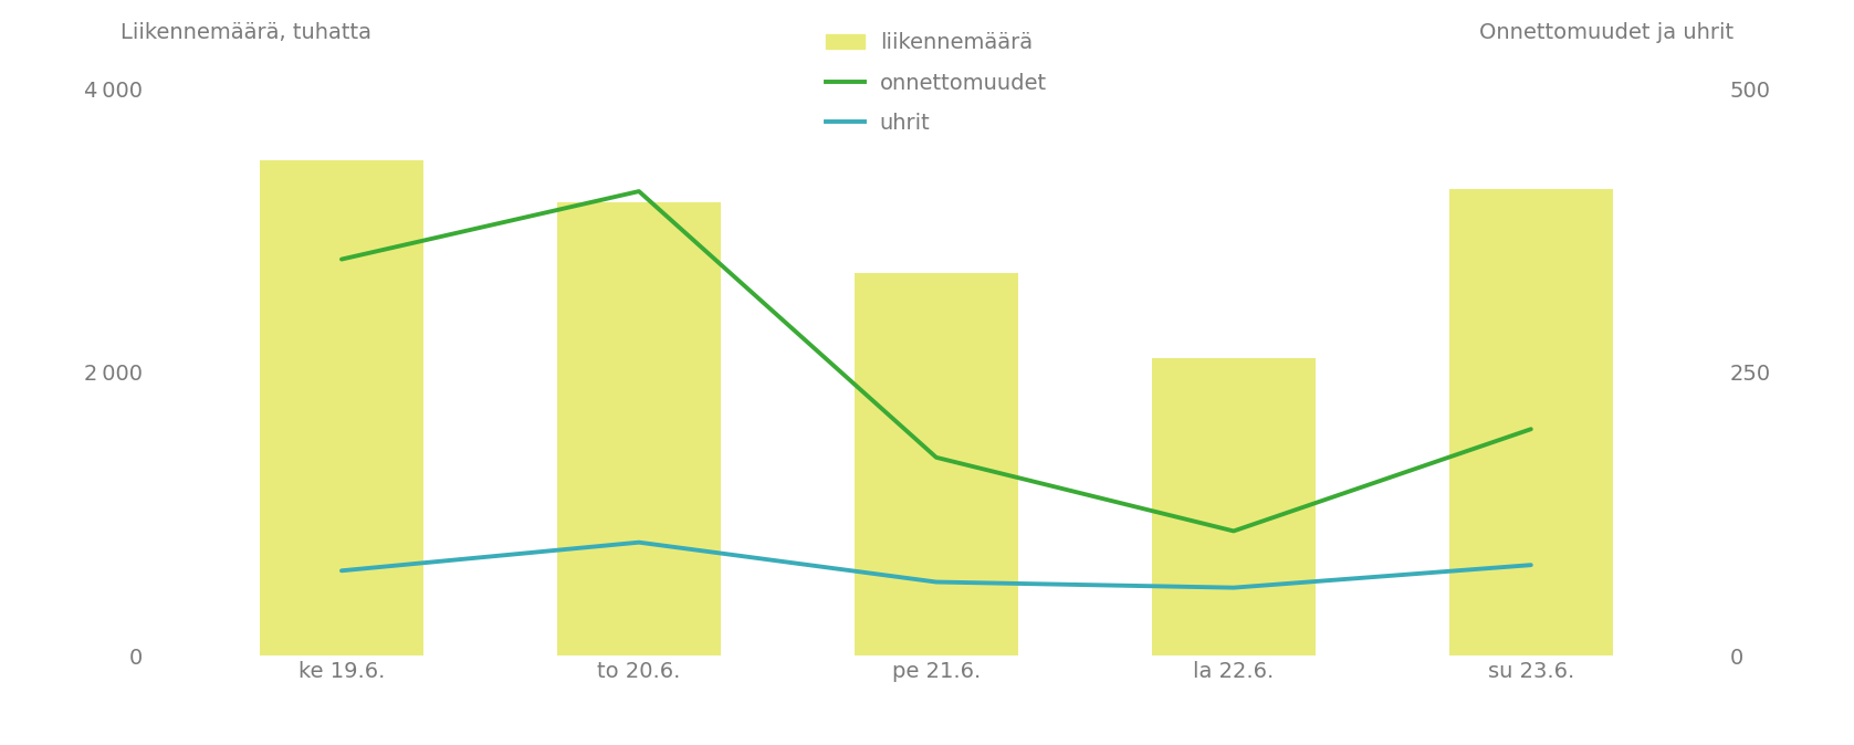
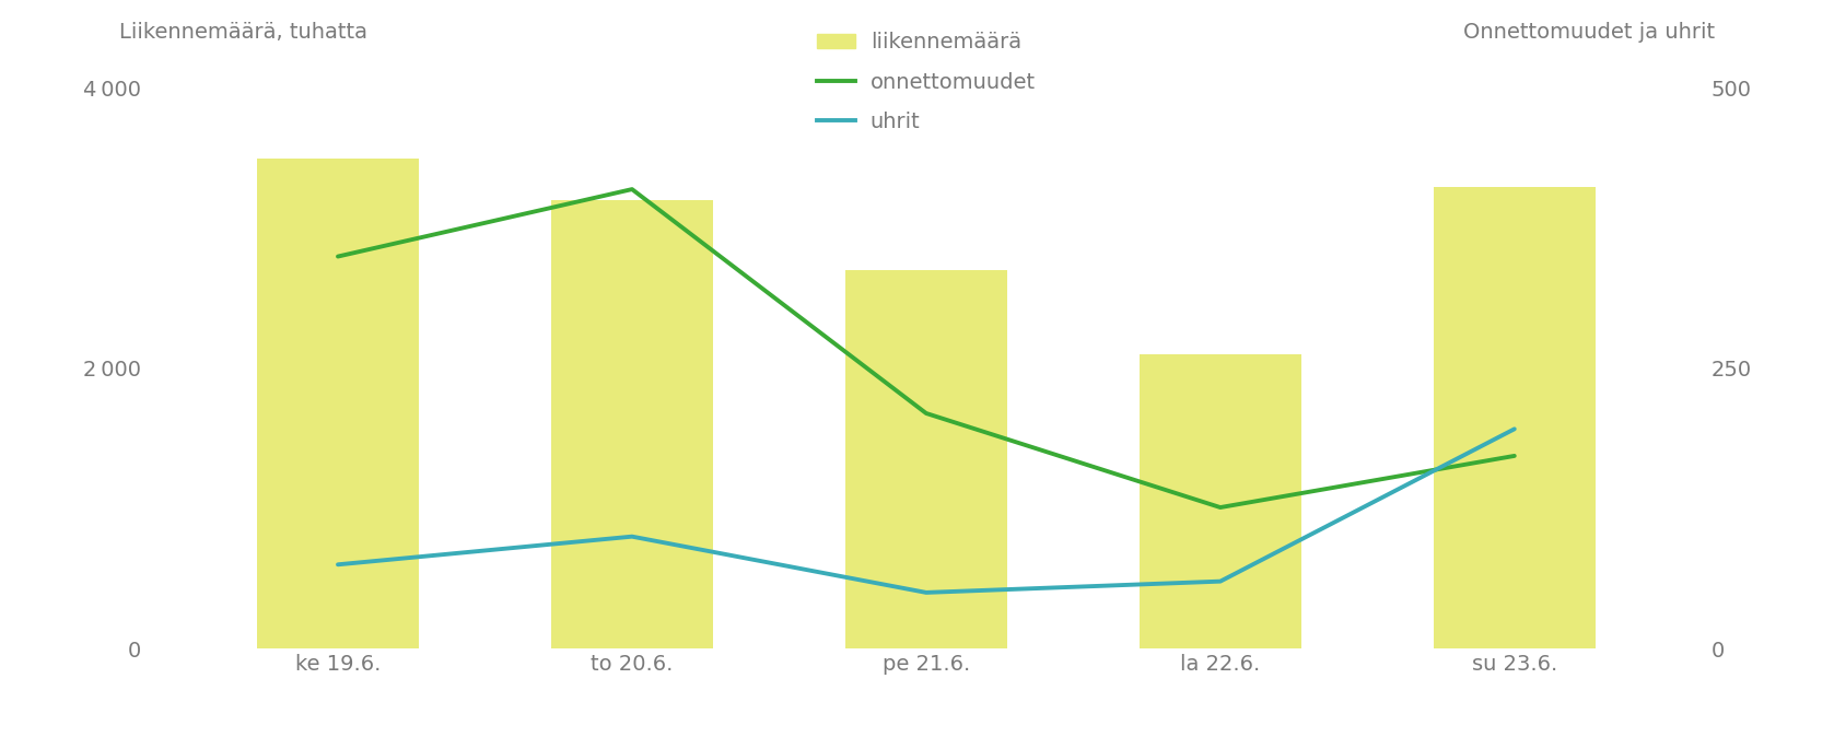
onnettomuudet/pe 21.6.: 175 -> 210
uhrit/pe 21.6.: 65 -> 50
onnettomuudet/la 22.6.: 110 -> 126
onnettomuudet/su 23.6.: 200 -> 172
uhrit/su 23.6.: 80 -> 196
